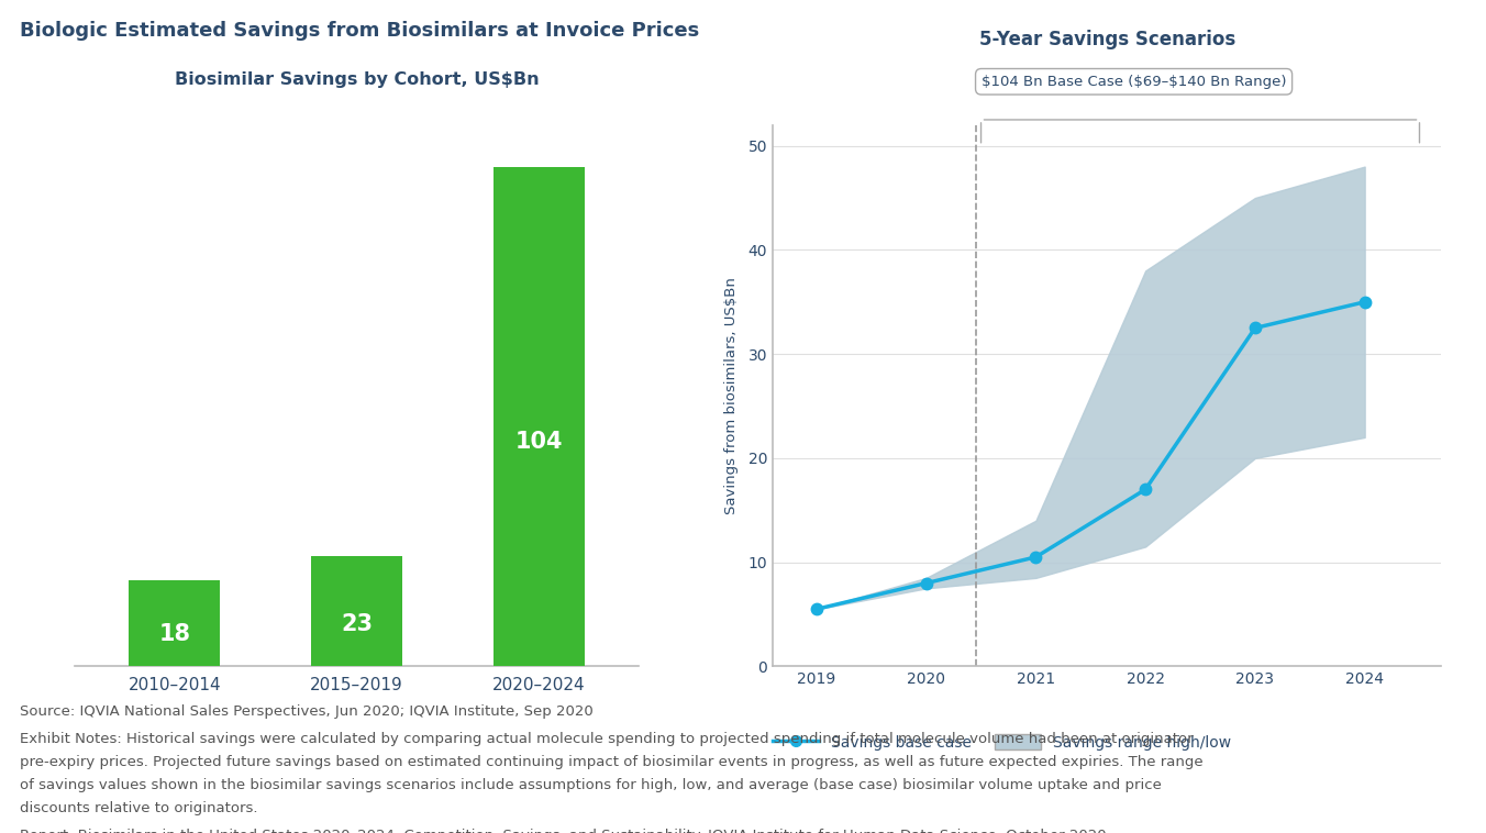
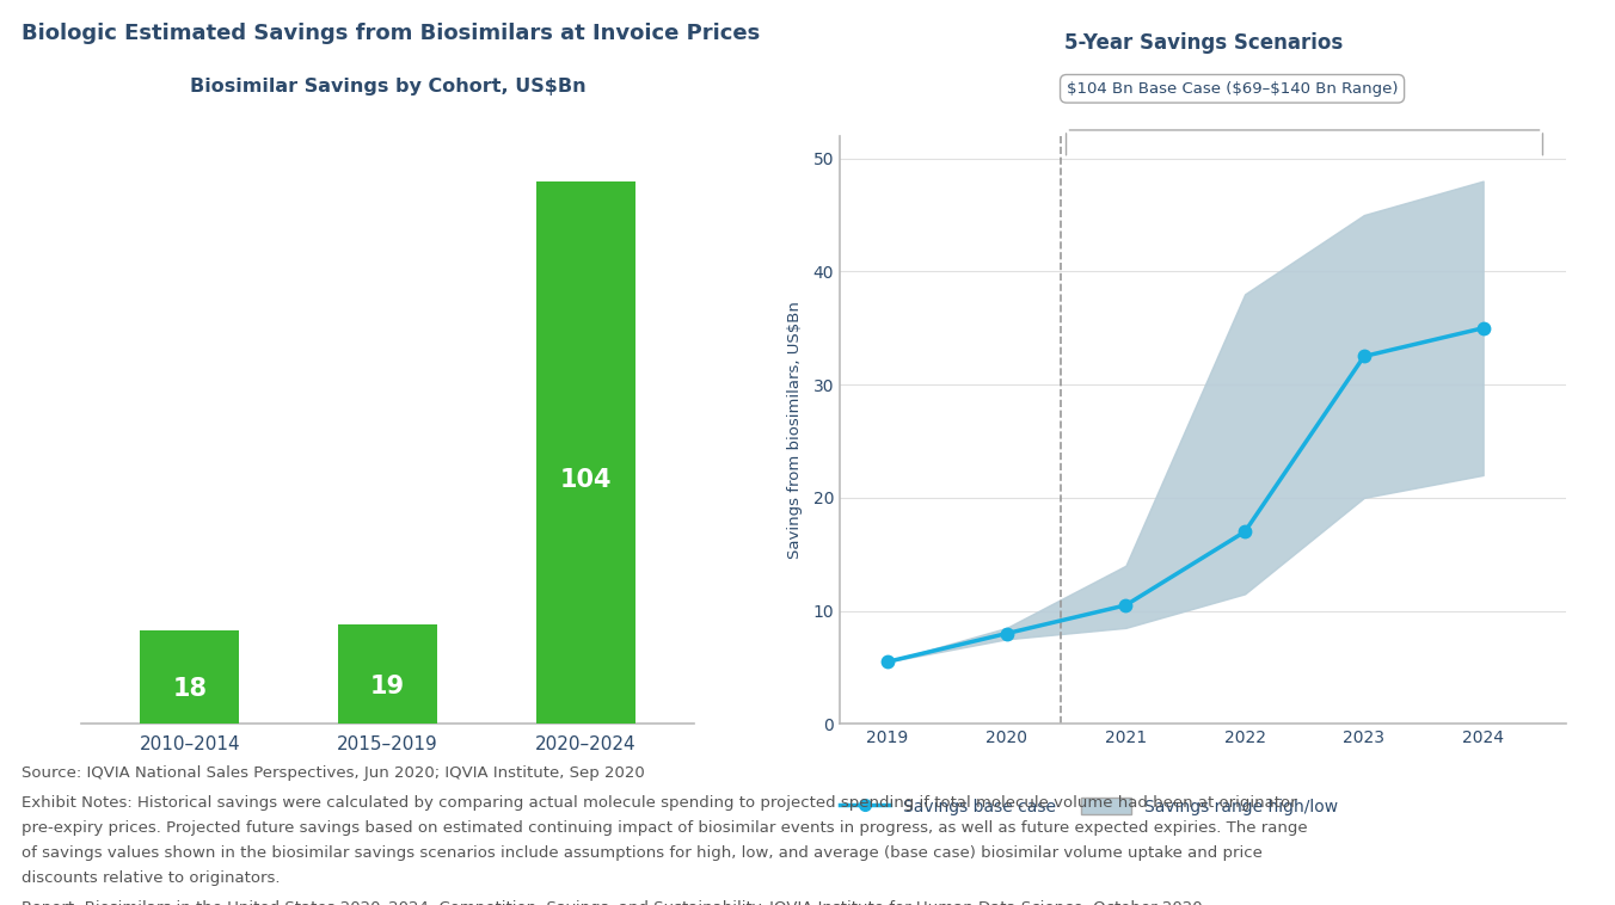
Biosimilar Savings by Cohort, US$Bn/2015–2019: 23 -> 19
